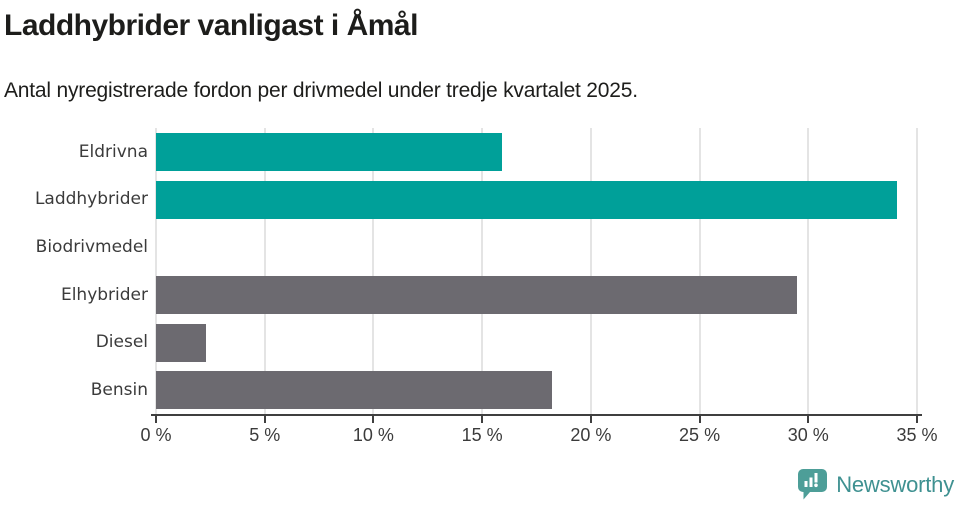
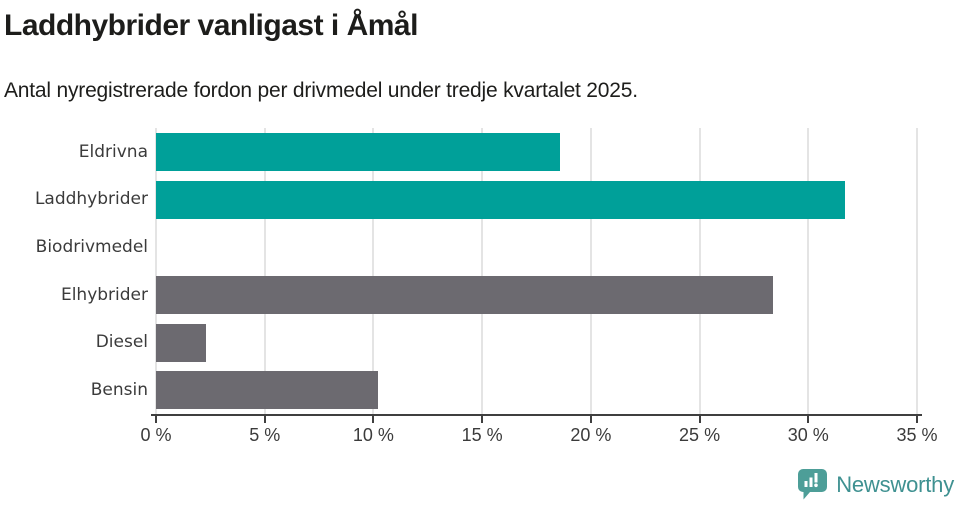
Eldrivna: 15.9% -> 18.6%
Laddhybrider: 34.1% -> 31.7%
Elhybrider: 29.5% -> 28.4%
Bensin: 18.2% -> 10.2%
